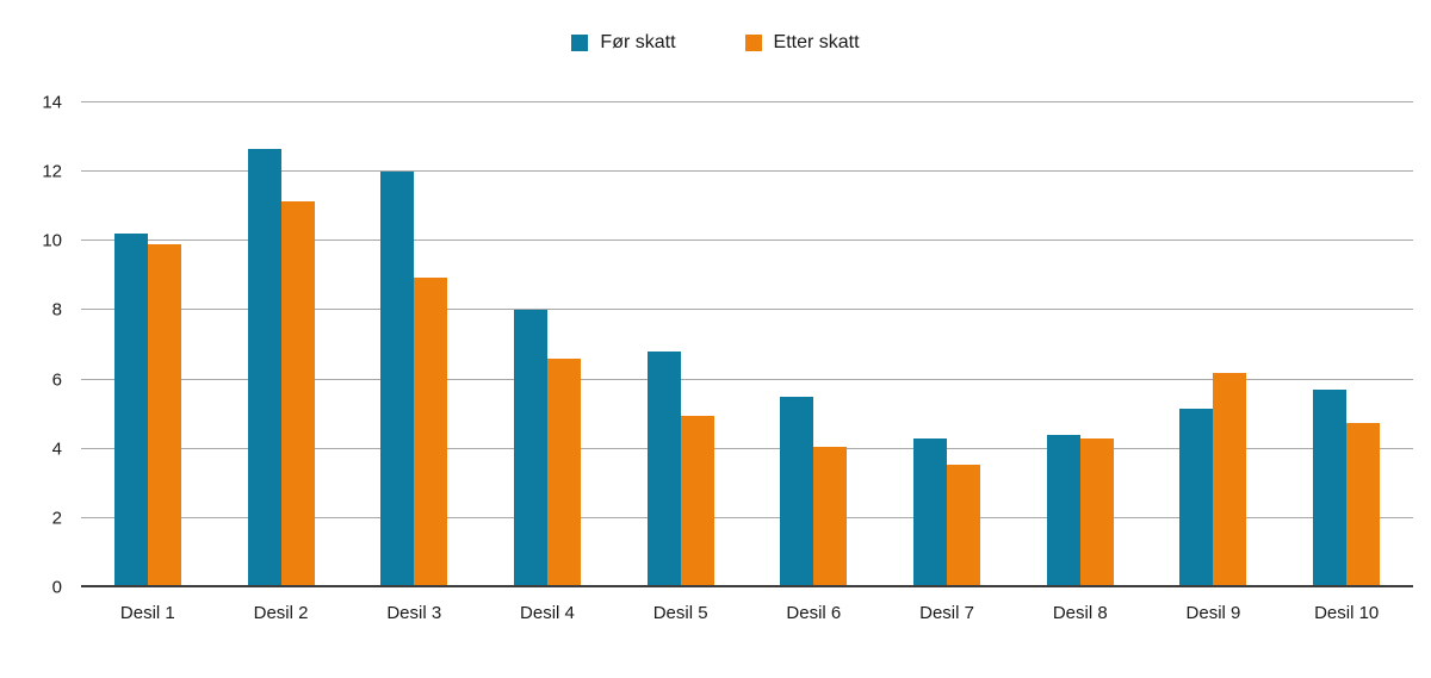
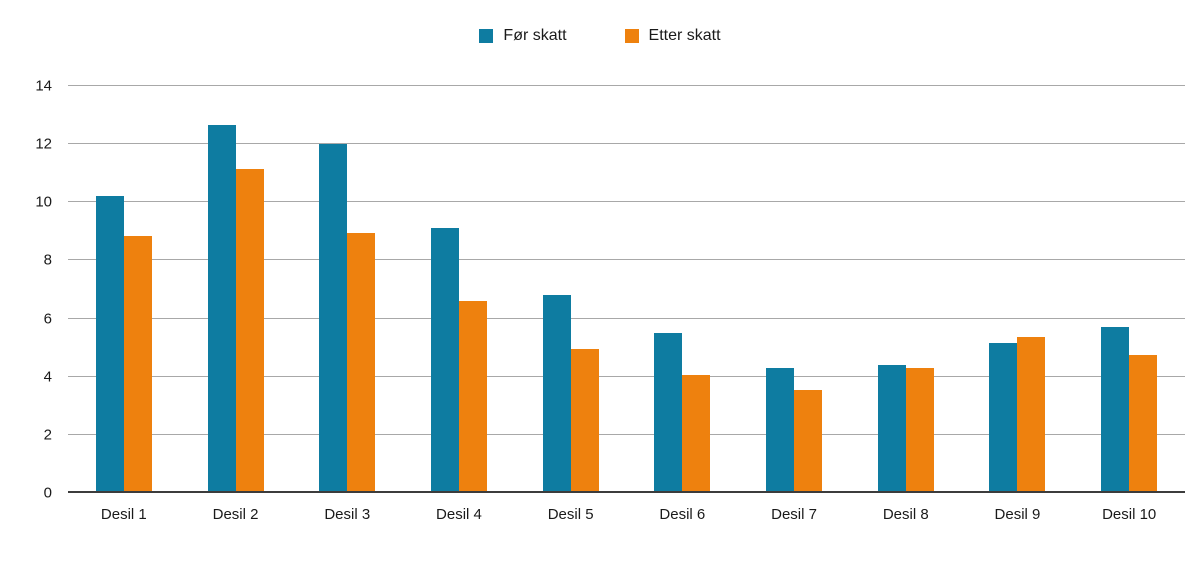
Etter skatt/Desil 1: 9.9 -> 8.8
Før skatt/Desil 4: 8.0 -> 9.1
Etter skatt/Desil 9: 6.2 -> 5.3
